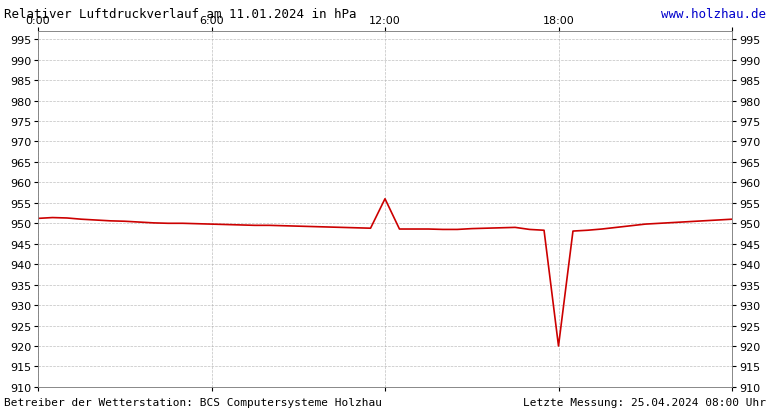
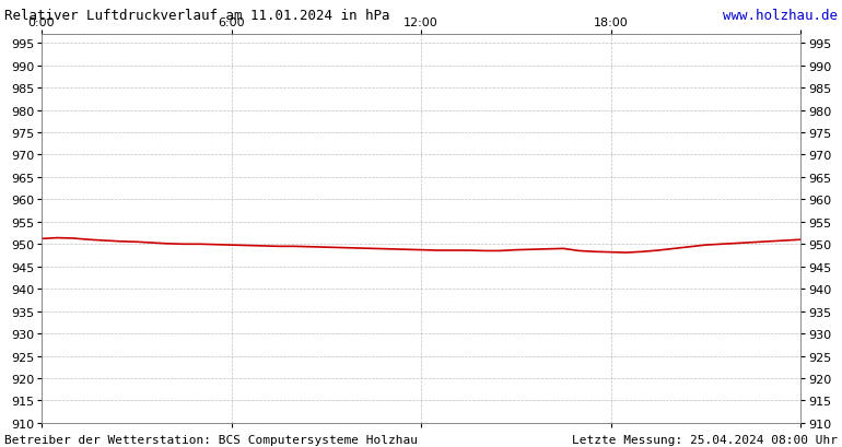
12:00: 956.0 -> 948.7
18:00: 920.0 -> 948.2
